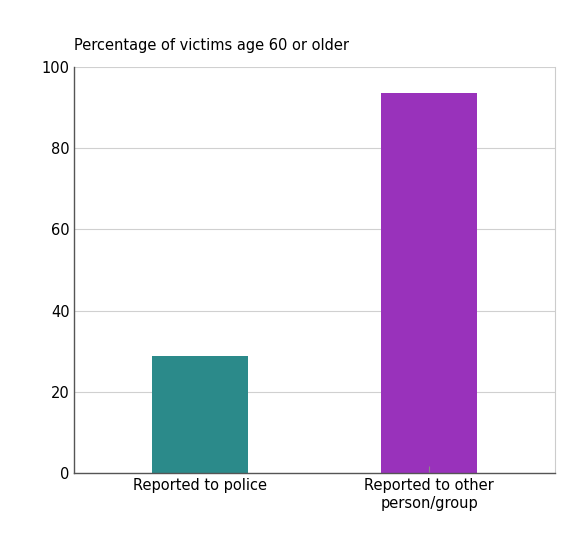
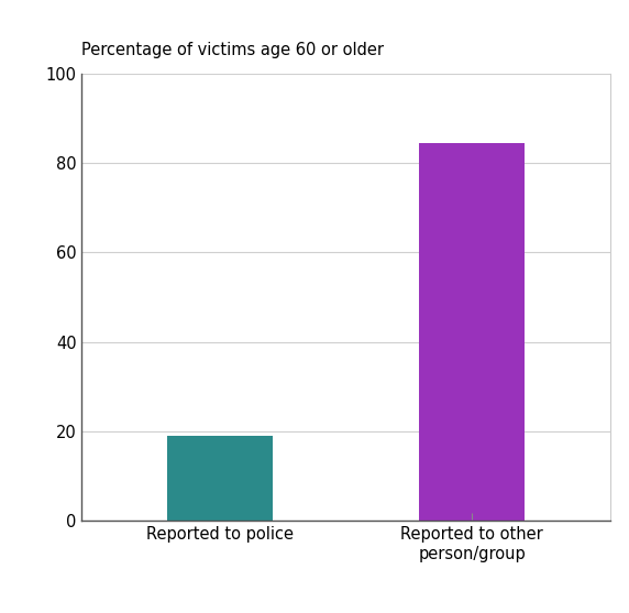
Reported to police: 29.0 -> 19.0
Reported to other person/group: 93.5 -> 84.5
